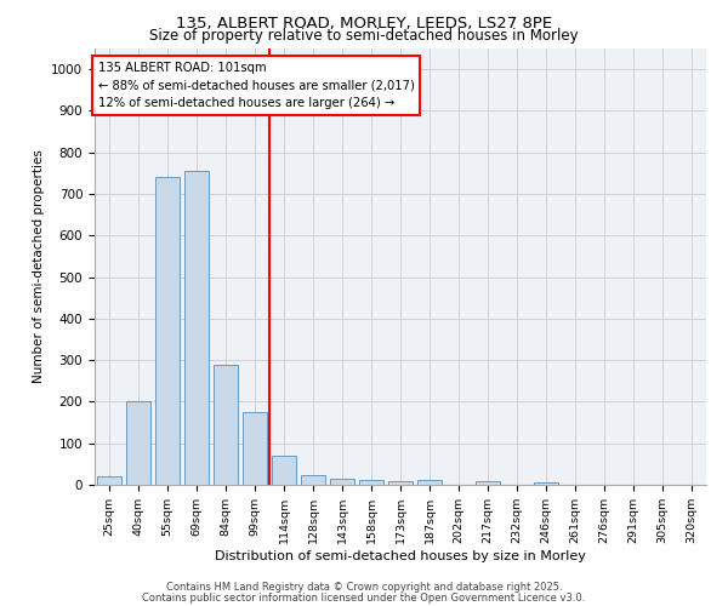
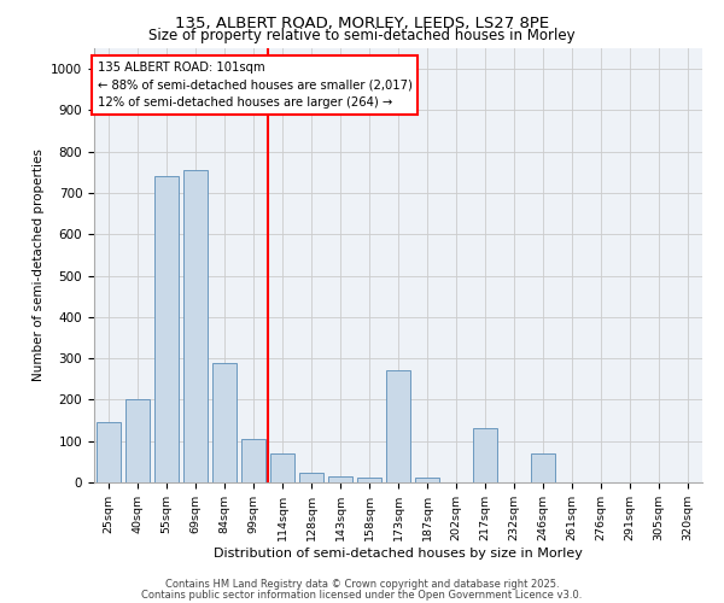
25sqm: 20 -> 145
99sqm: 175 -> 105
173sqm: 8 -> 270
217sqm: 8 -> 130
246sqm: 5 -> 70
